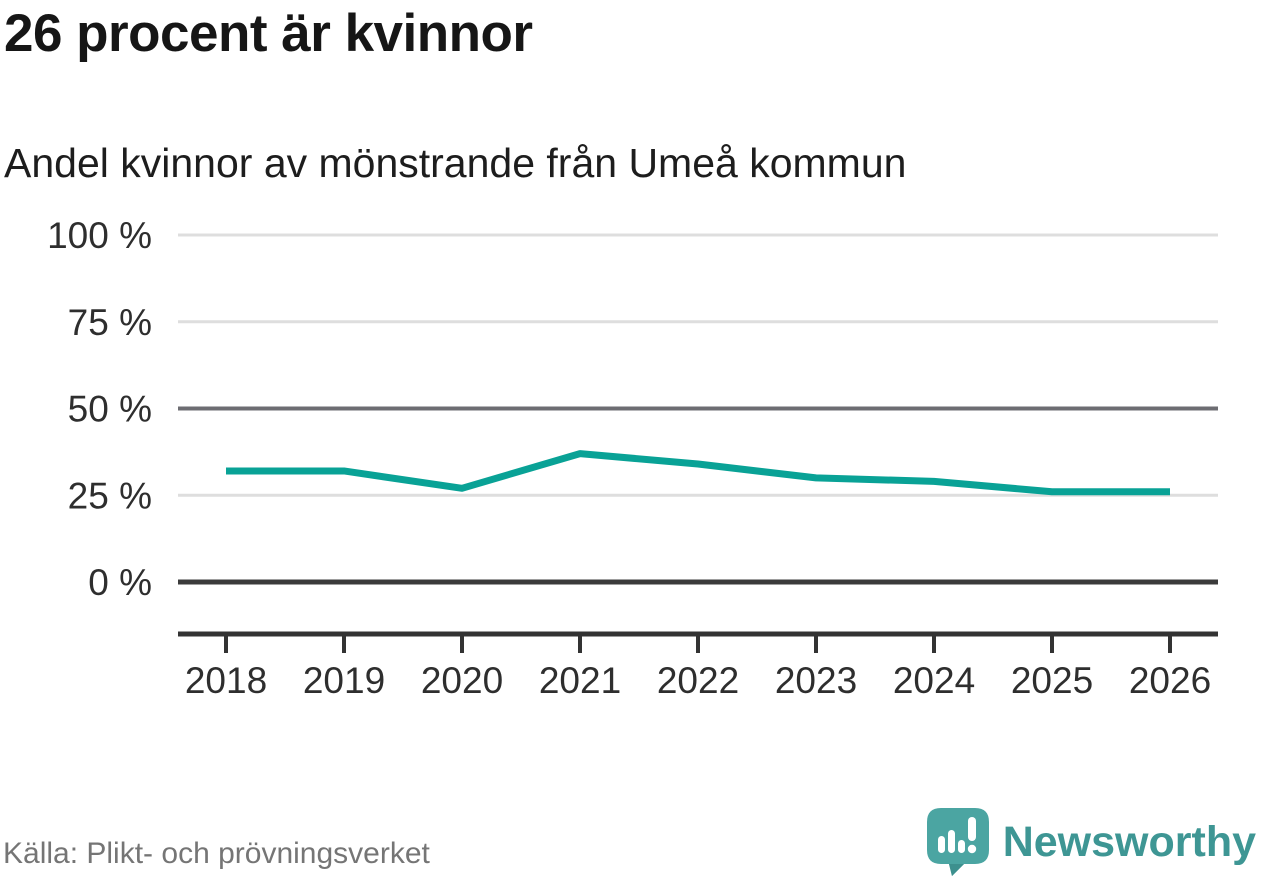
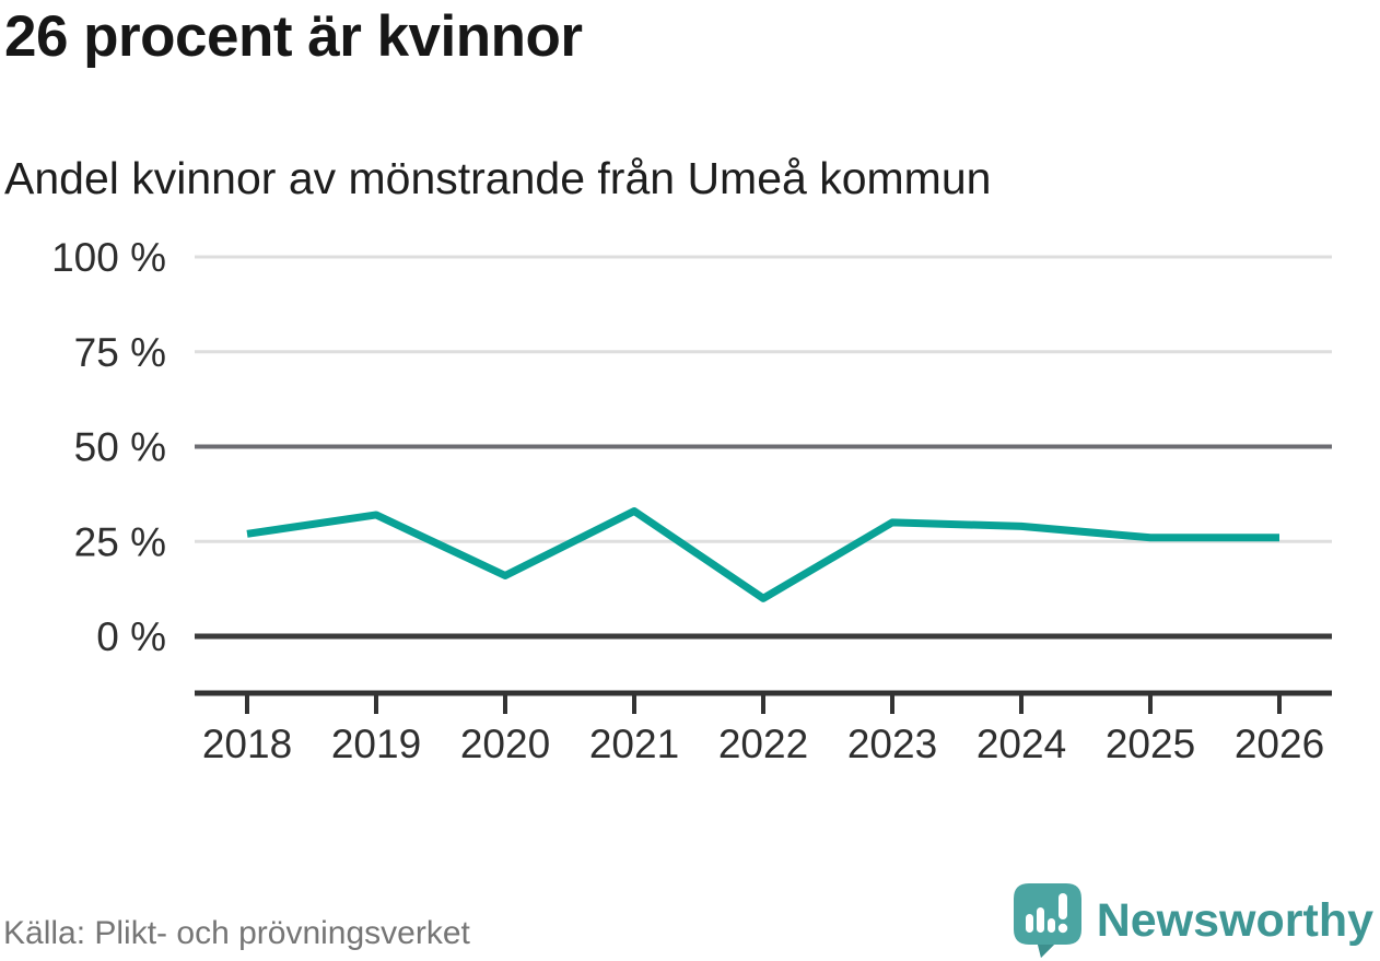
2018: 32% -> 27%
2020: 27% -> 16%
2021: 37% -> 33%
2022: 34% -> 10%
